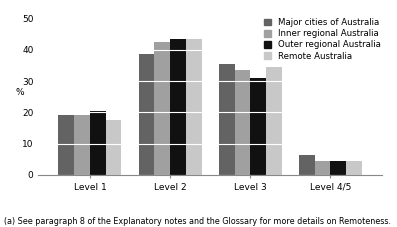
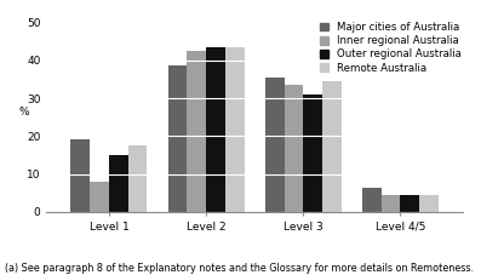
Inner regional Australia/Level 1: 19.0 -> 8.0
Outer regional Australia/Level 1: 20.5 -> 15.0
